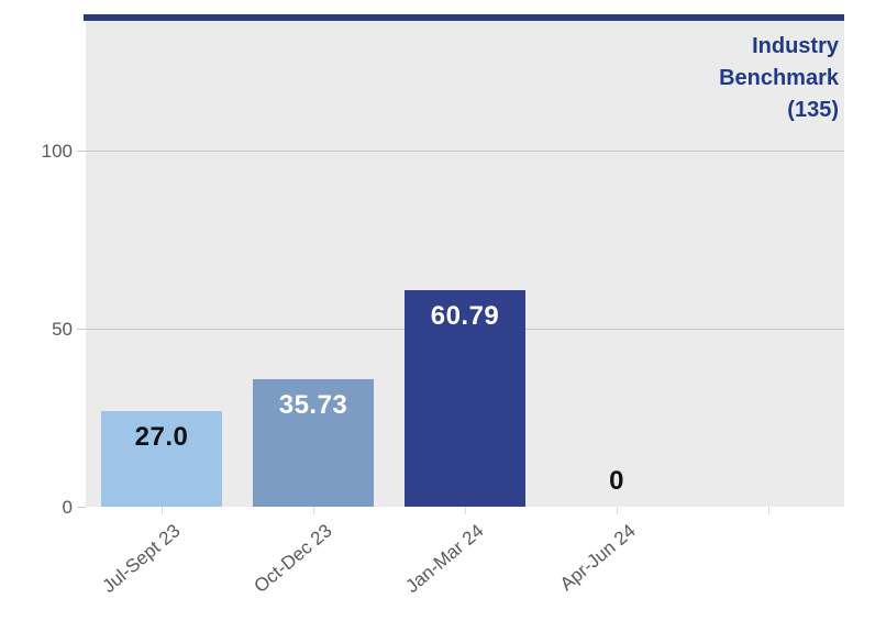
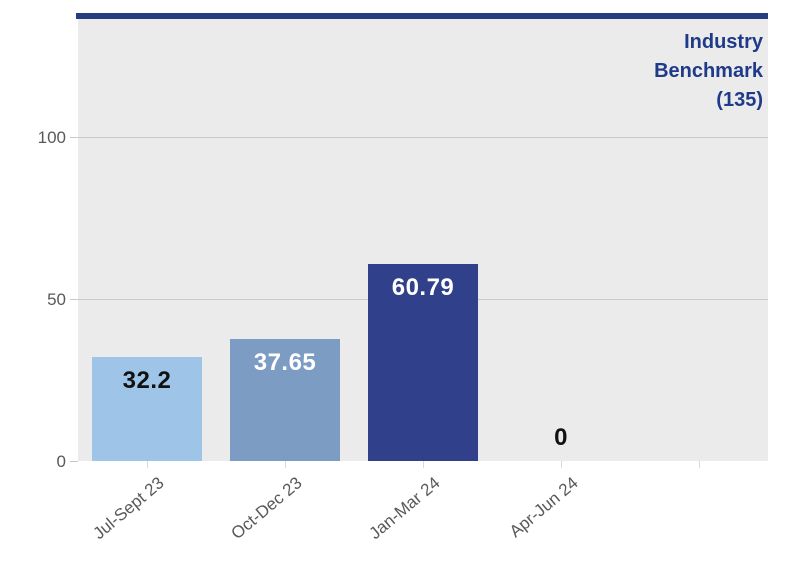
Jul-Sept 23: 27.0 -> 32.2
Oct-Dec 23: 35.73 -> 37.65
